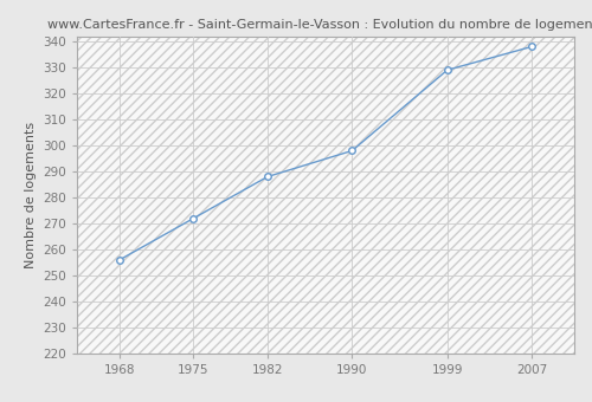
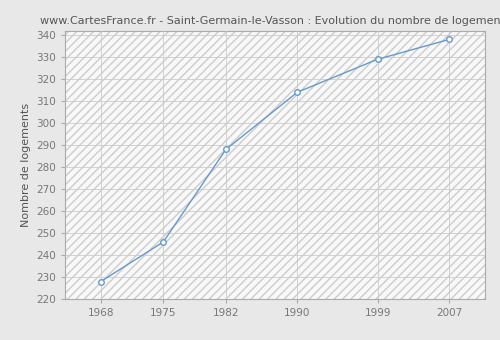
1968: 256 -> 228
1975: 272 -> 246
1990: 298 -> 314
